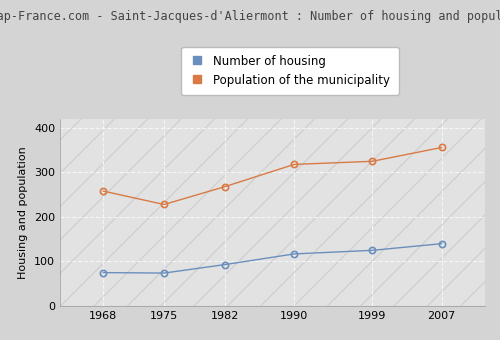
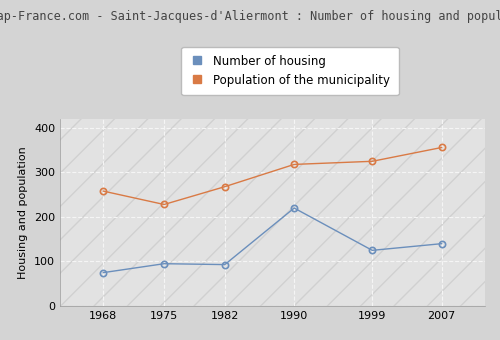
Number of housing/1975: 74 -> 95
Number of housing/1990: 117 -> 220
